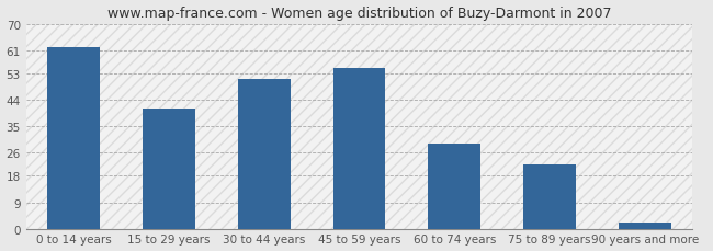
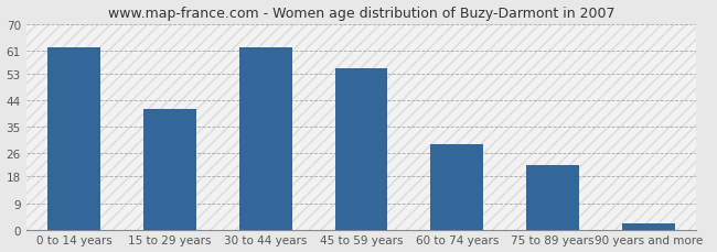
30 to 44 years: 51 -> 62
